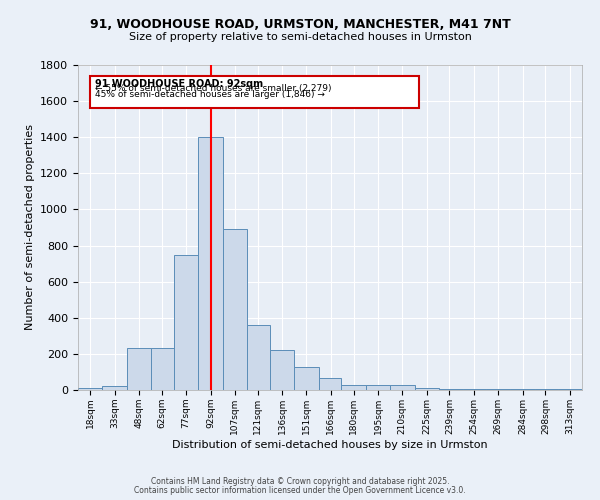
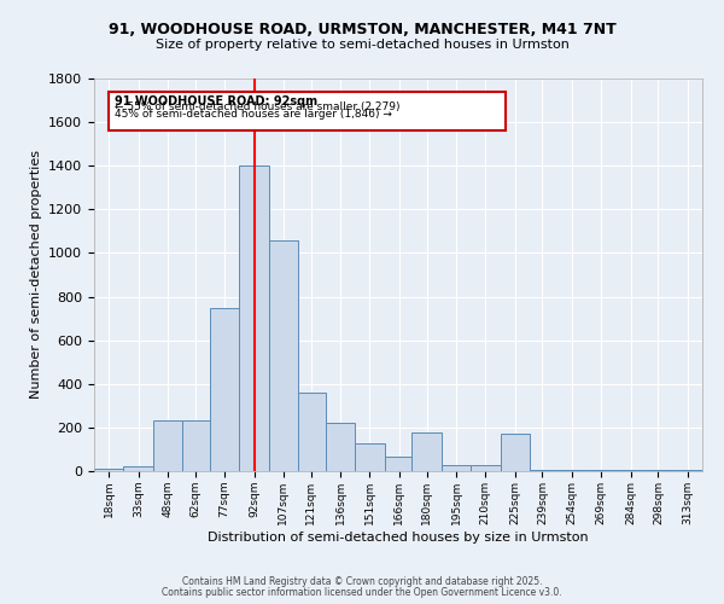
107sqm: 890 -> 1060
180sqm: 30 -> 180
225sqm: 10 -> 170
